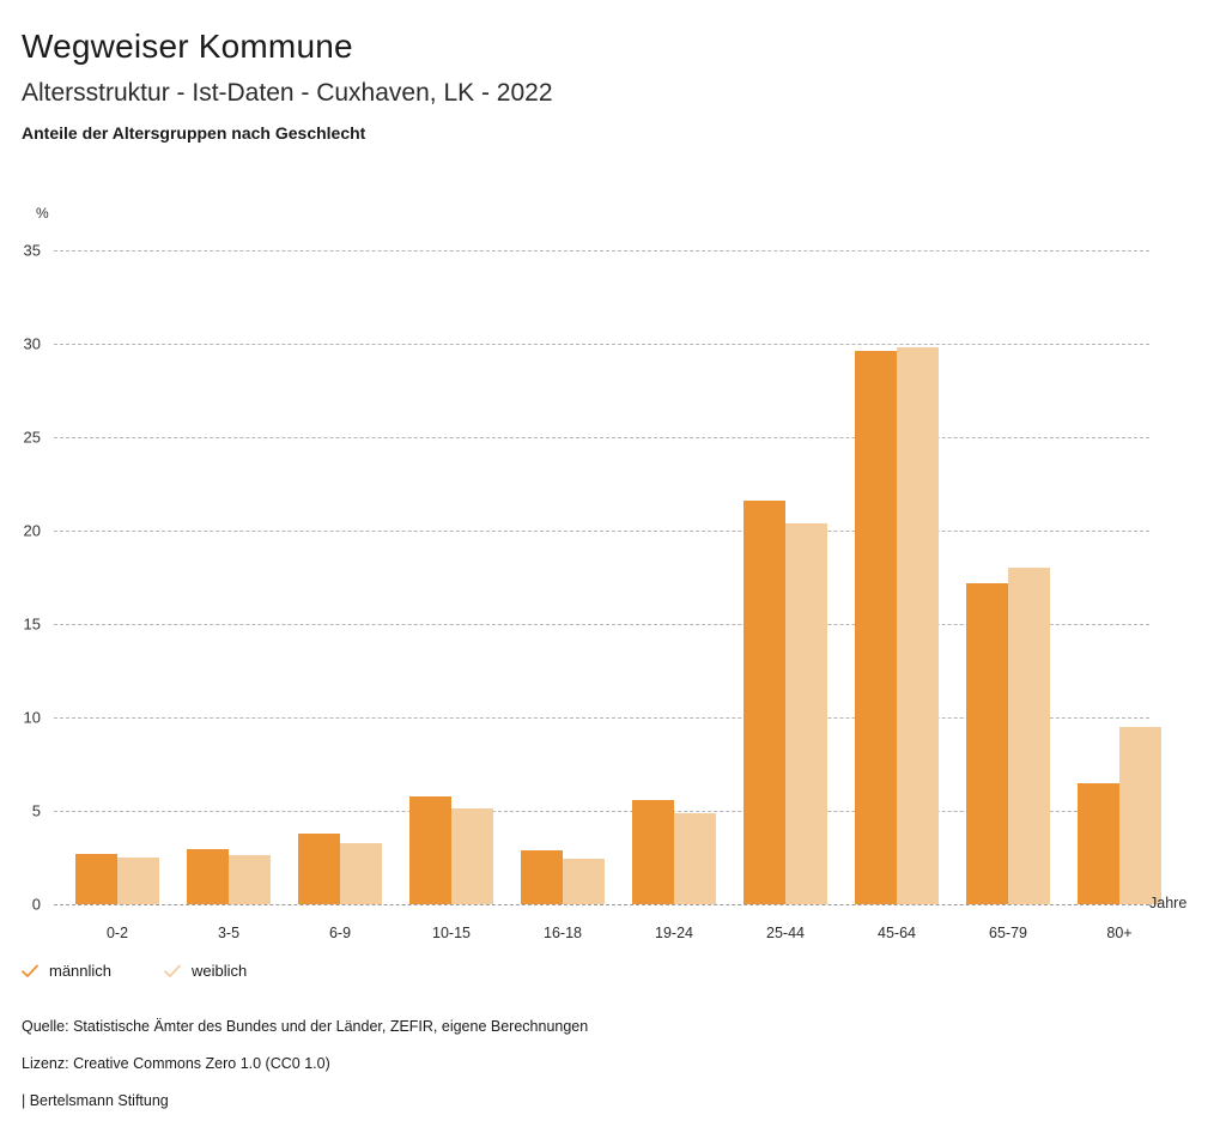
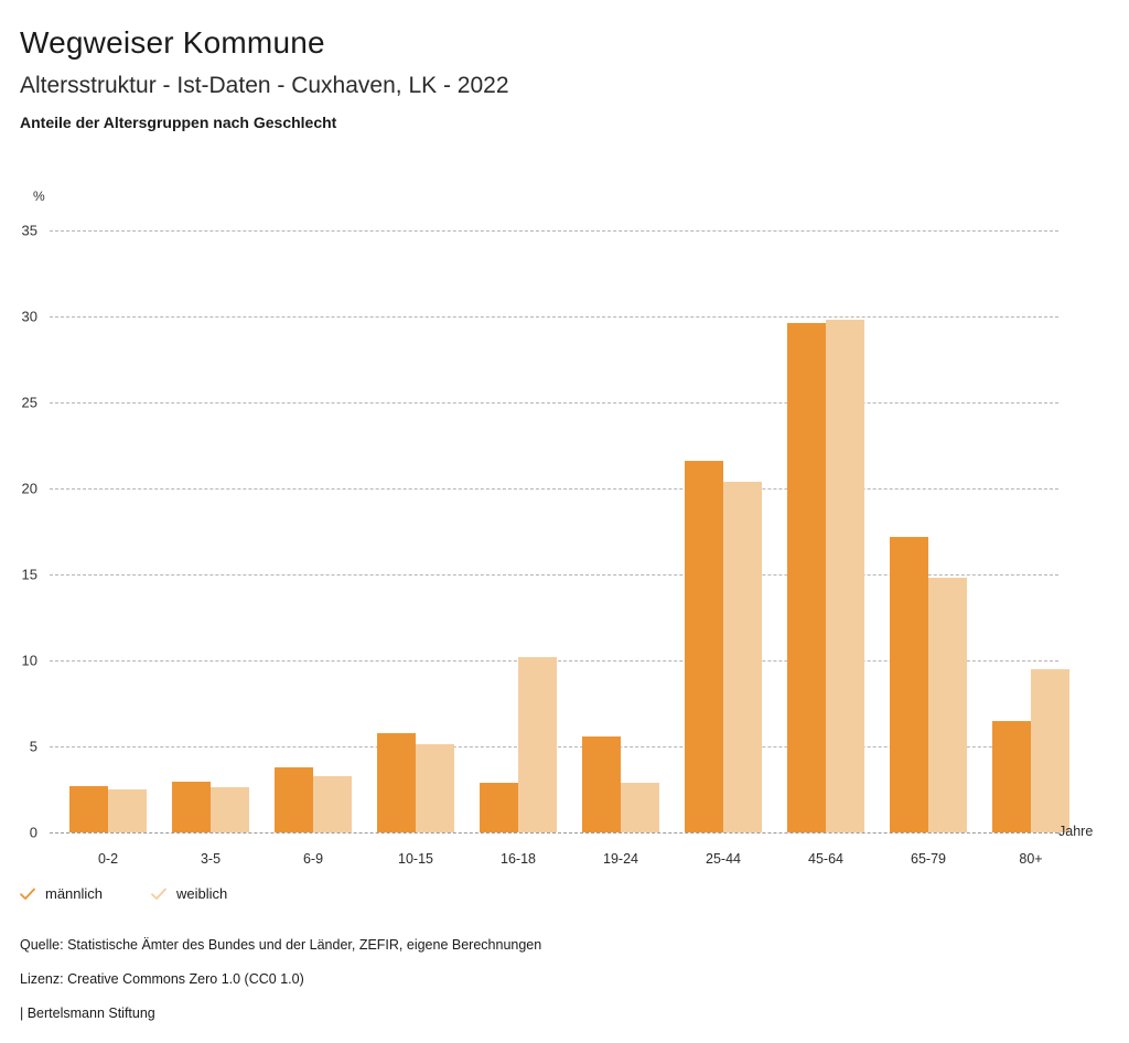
weiblich/16-18: 2.5 -> 10.2
weiblich/19-24: 4.9 -> 2.9
weiblich/65-79: 18.0 -> 14.8
